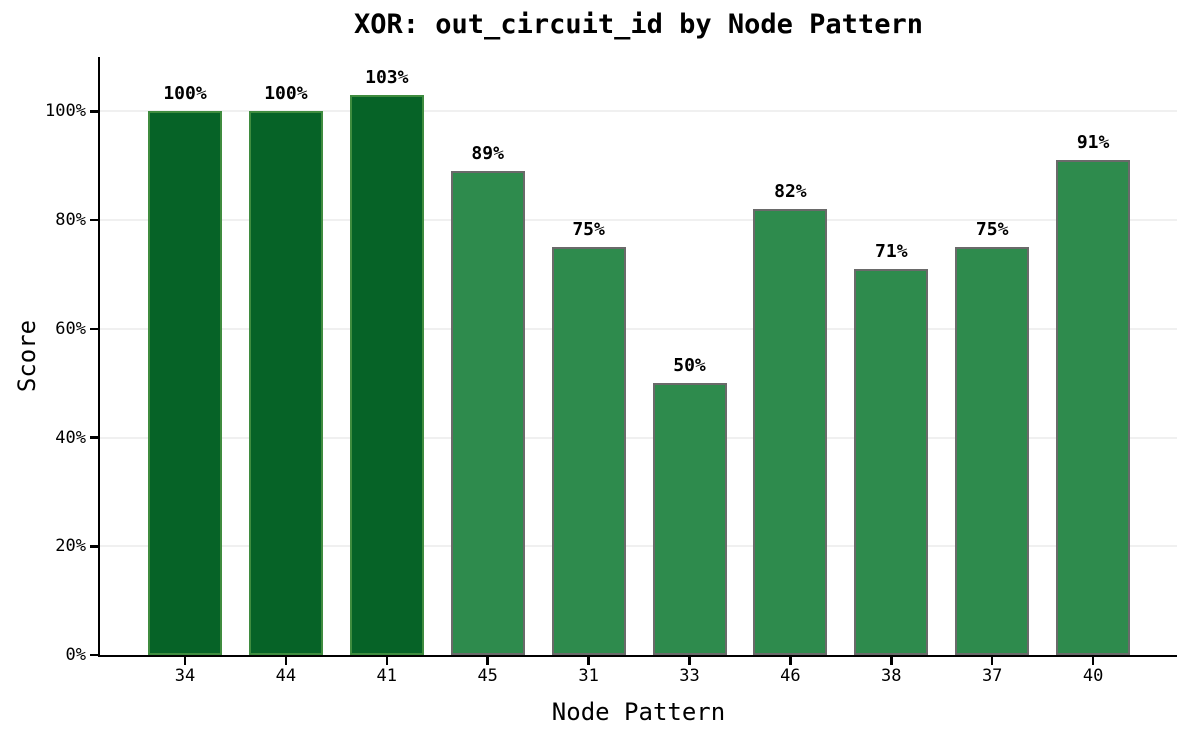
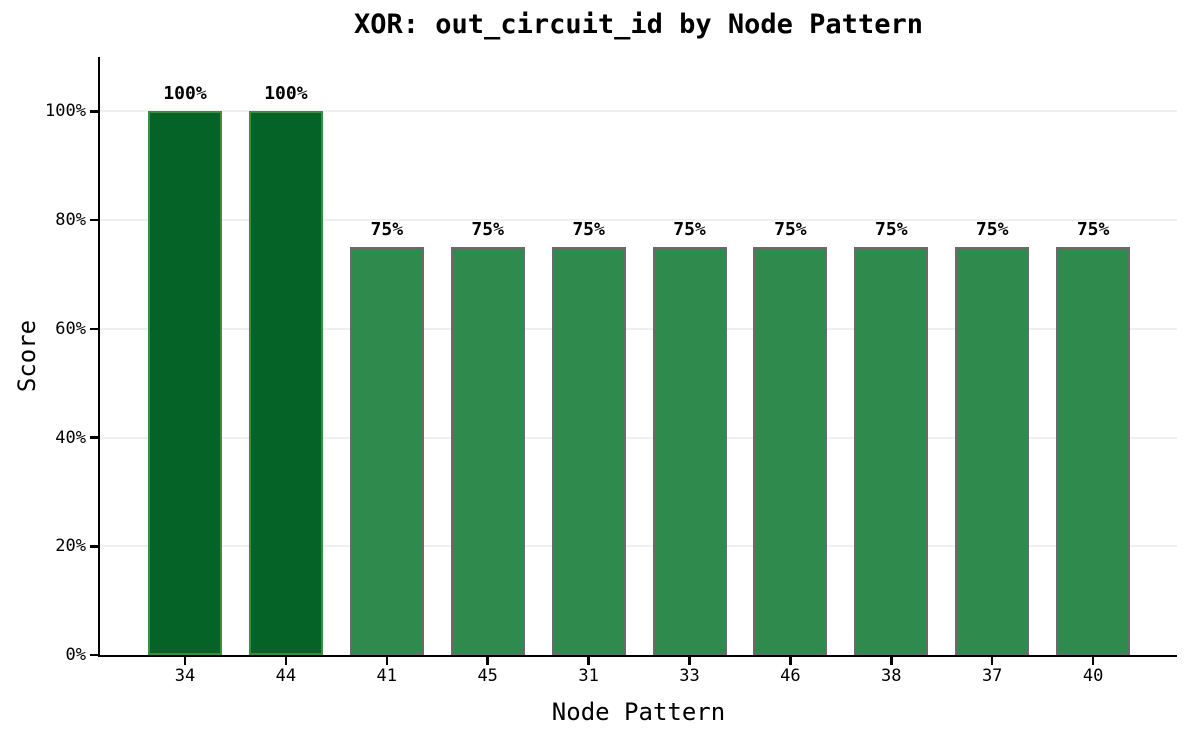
41: 103% -> 75%
45: 89% -> 75%
33: 50% -> 75%
46: 82% -> 75%
38: 71% -> 75%
40: 91% -> 75%
